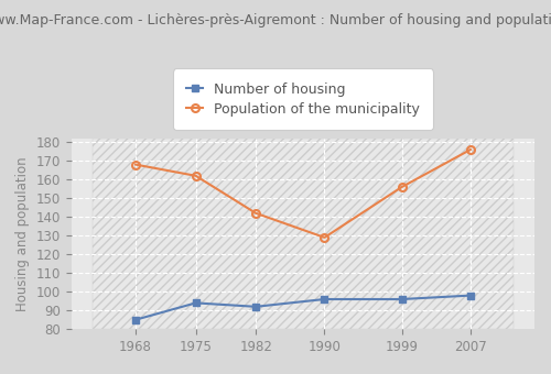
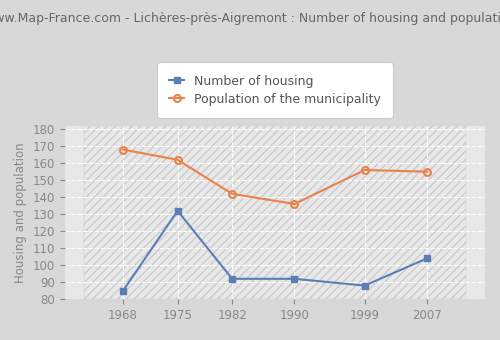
Number of housing/1975: 94 -> 132
Number of housing/1990: 96 -> 92
Population of the municipality/1990: 129 -> 136
Number of housing/1999: 96 -> 88
Number of housing/2007: 98 -> 104
Population of the municipality/2007: 176 -> 155
